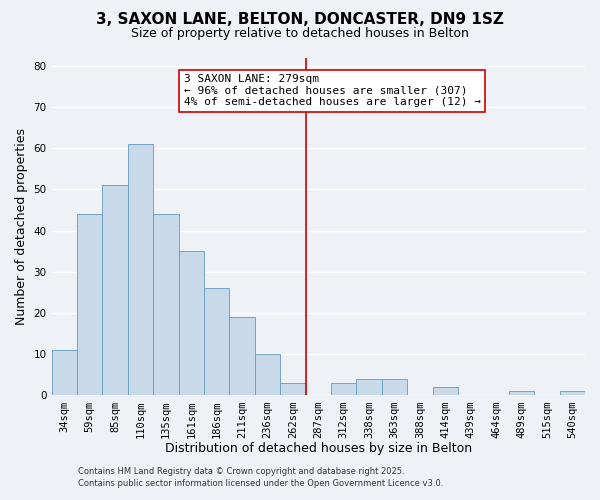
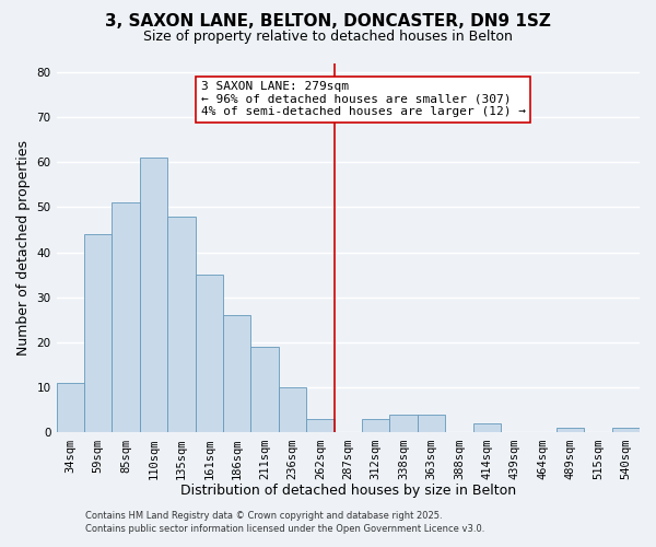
135sqm: 44 -> 48
